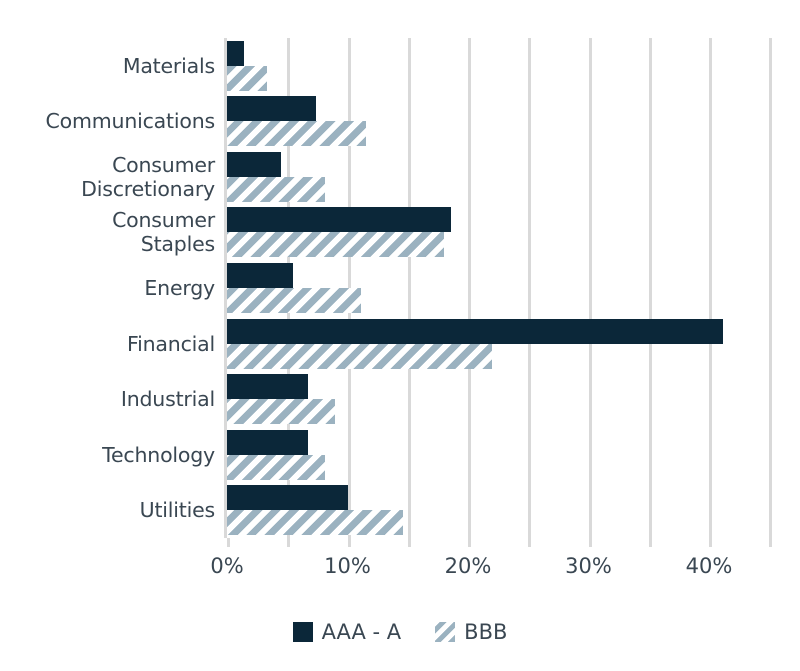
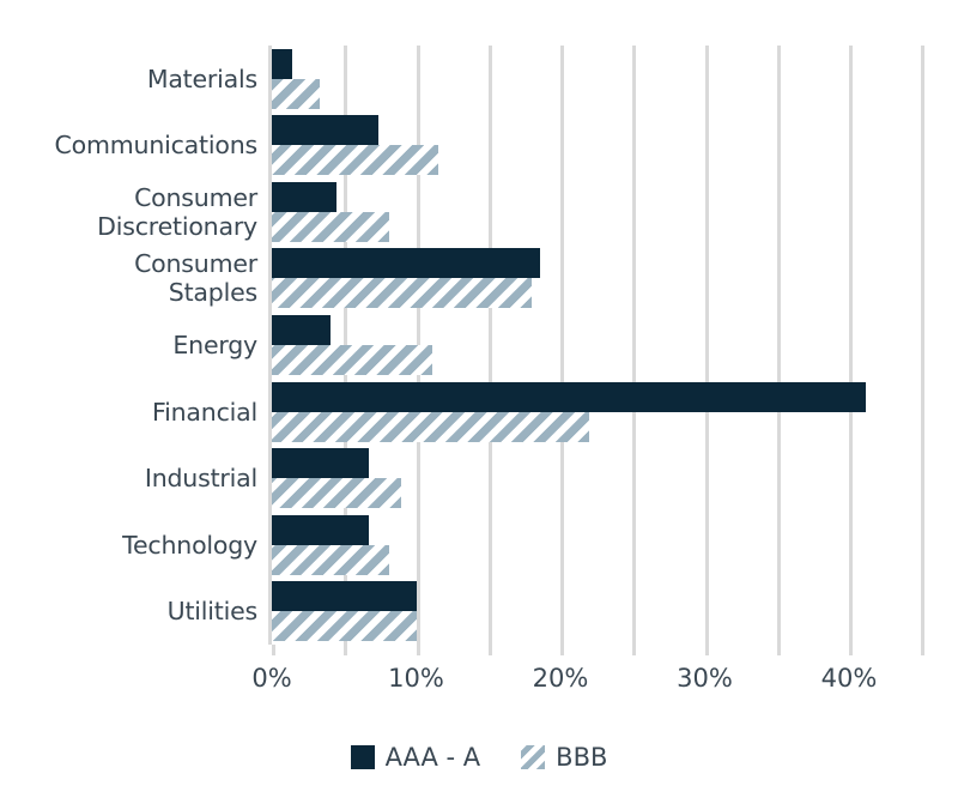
AAA - A/Energy: 5.5% -> 4.1%
BBB/Utilities: 14.6% -> 10.0%
